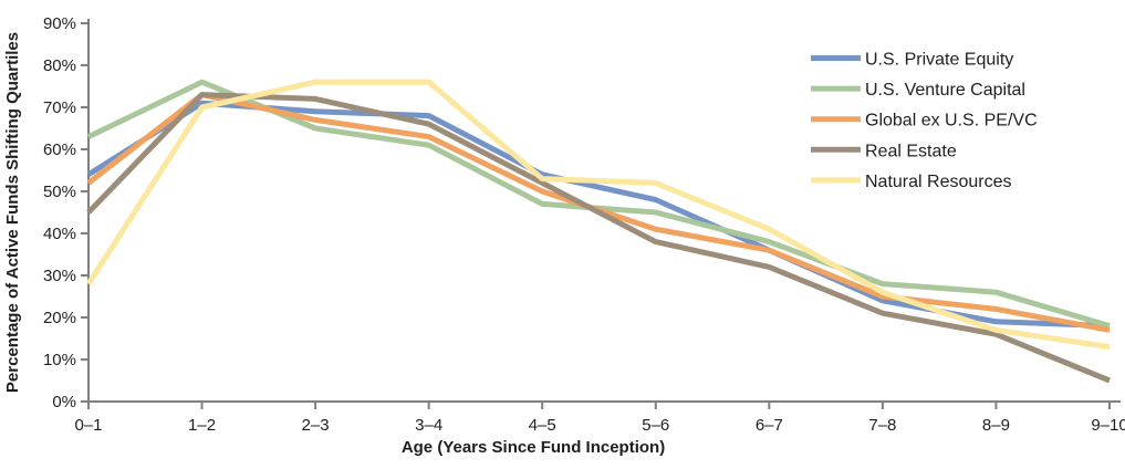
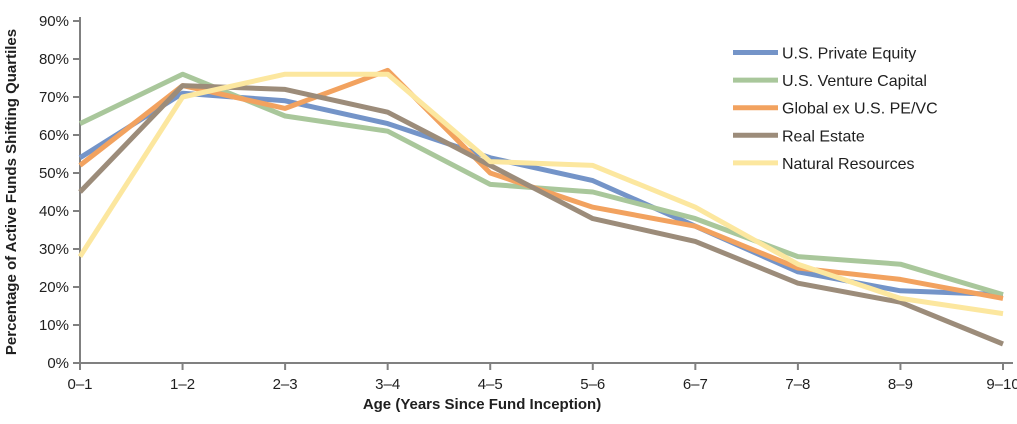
U.S. Private Equity/3–4: 68% -> 63%
Global ex U.S. PE/VC/3–4: 63% -> 77%
